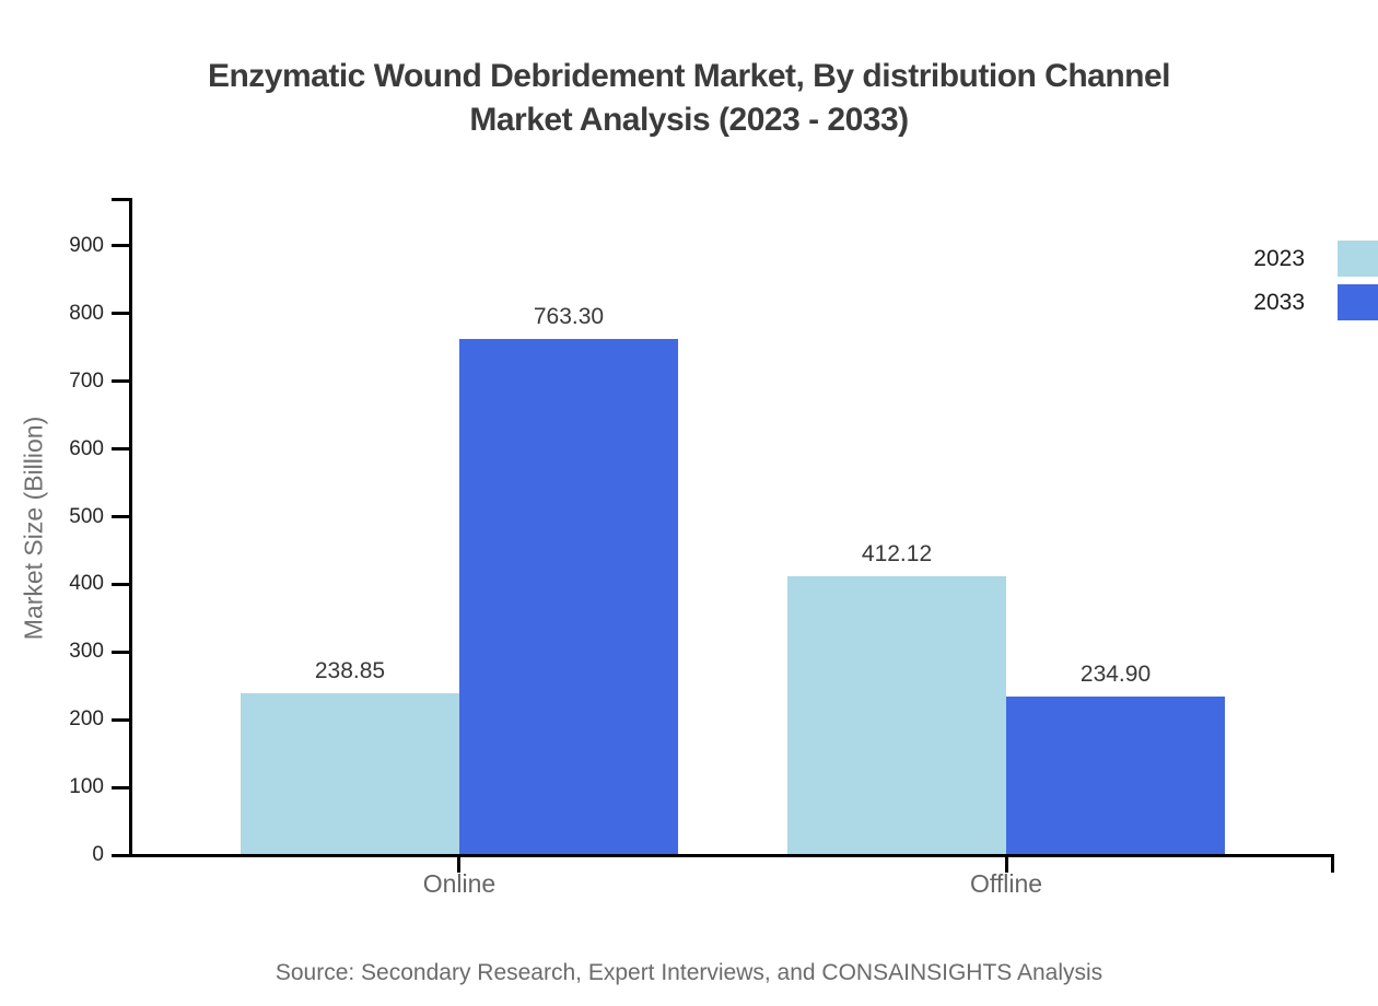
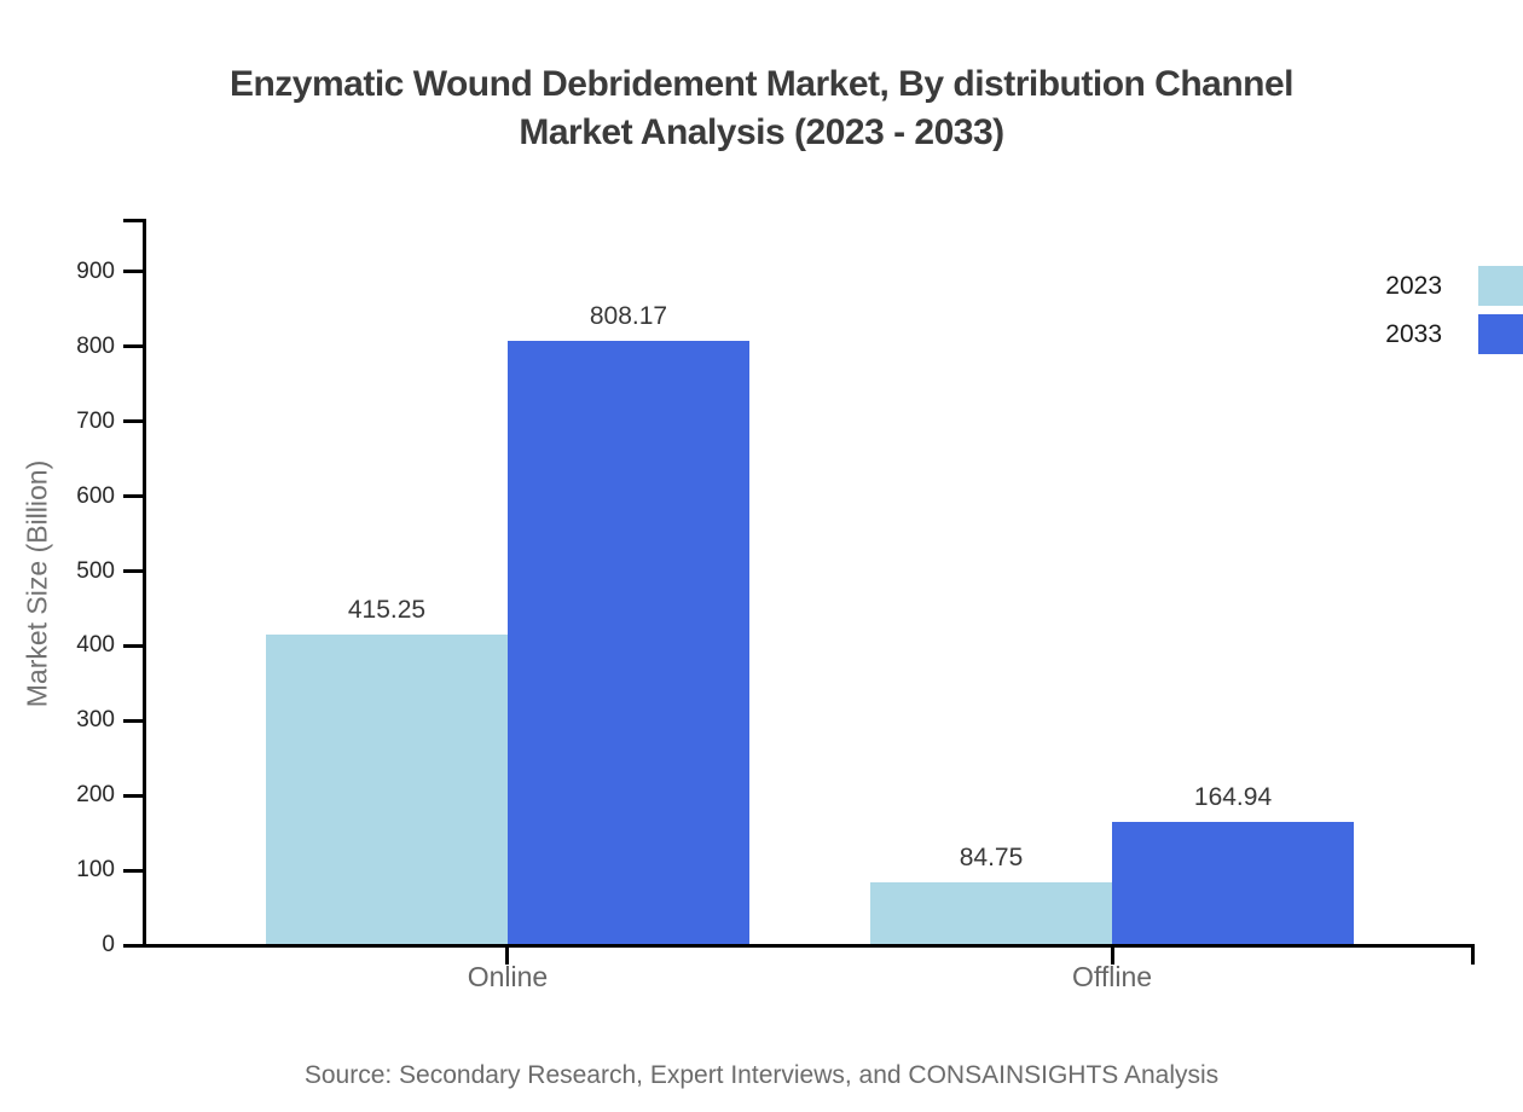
2023/Online: 238.85 -> 415.25
2033/Online: 763.30 -> 808.17
2023/Offline: 412.12 -> 84.75
2033/Offline: 234.90 -> 164.94
